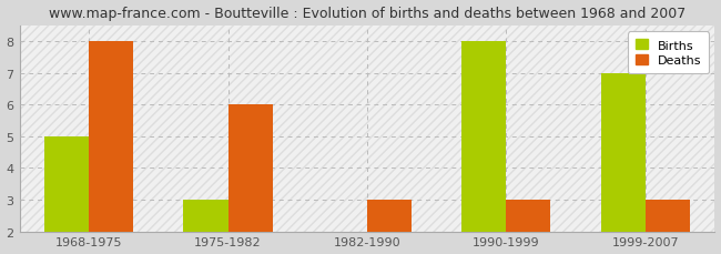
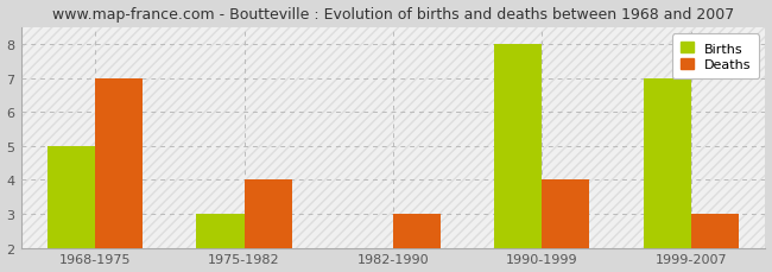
Deaths/1968-1975: 8 -> 7
Deaths/1975-1982: 6 -> 4
Deaths/1990-1999: 3 -> 4
